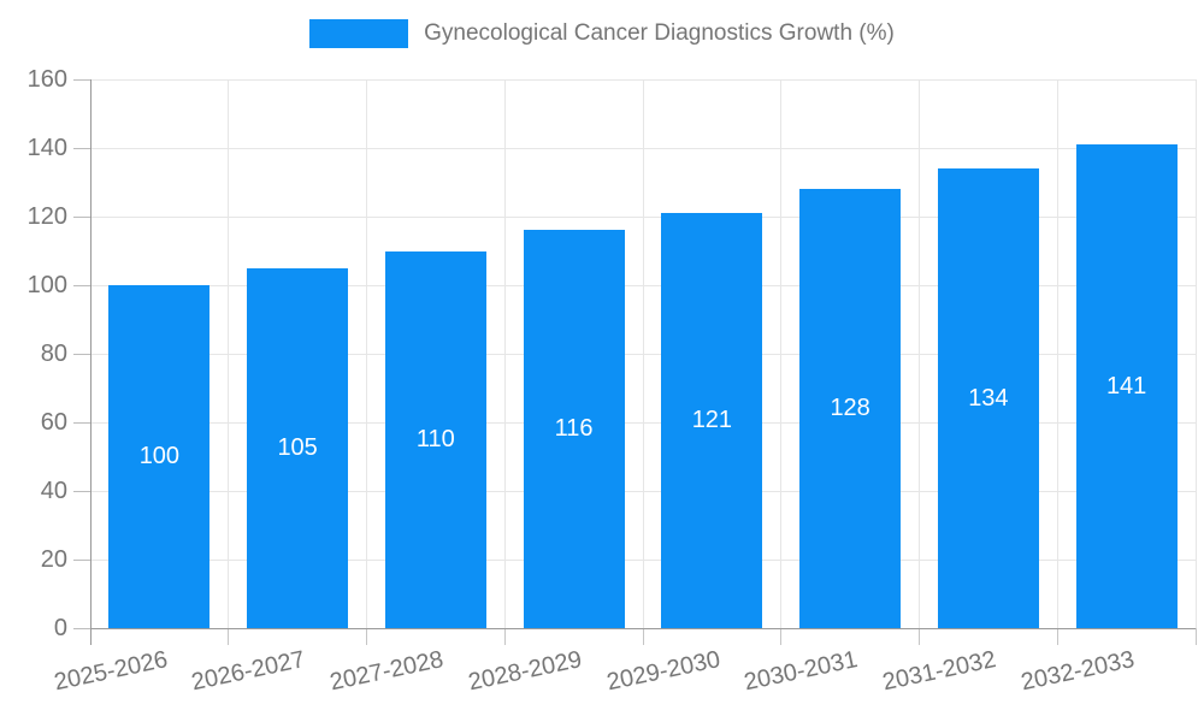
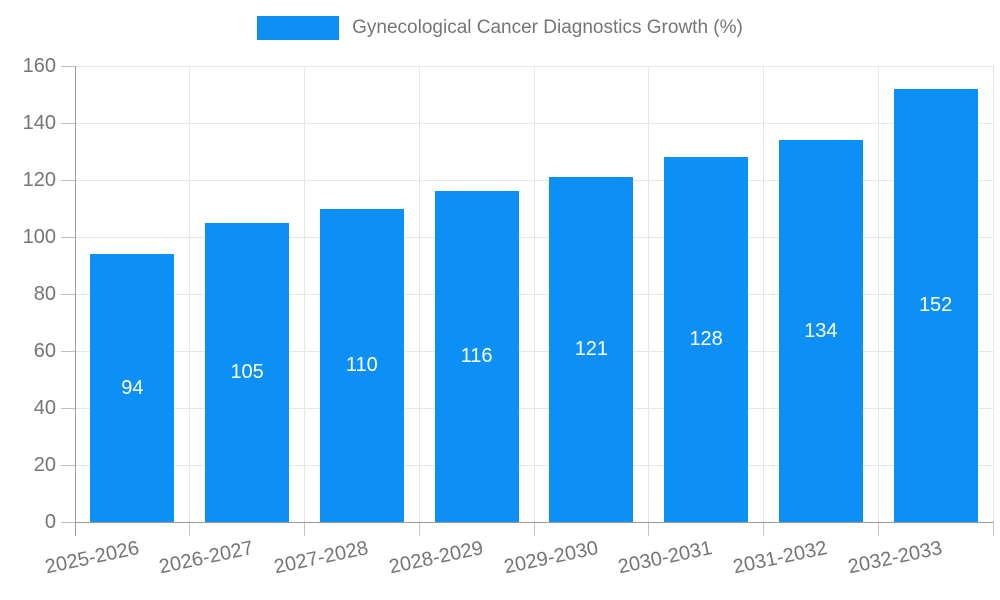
2025-2026: 100 -> 94
2032-2033: 141 -> 152
